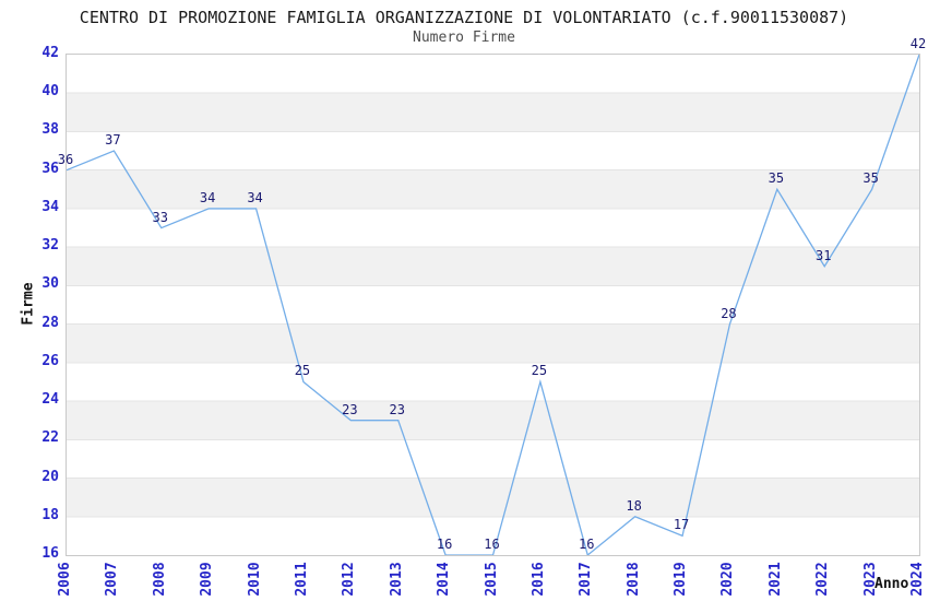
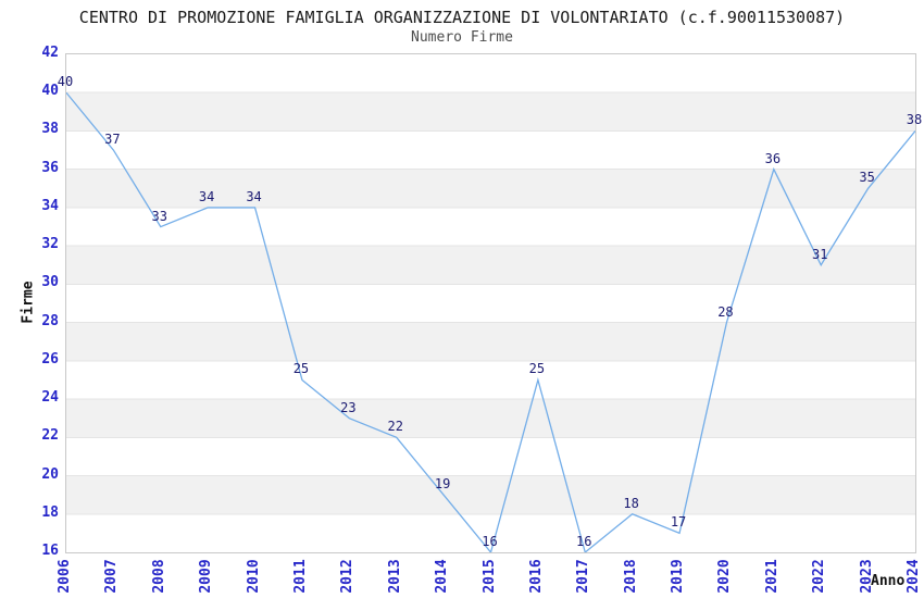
2006: 36 -> 40
2013: 23 -> 22
2014: 16 -> 19
2021: 35 -> 36
2024: 42 -> 38
